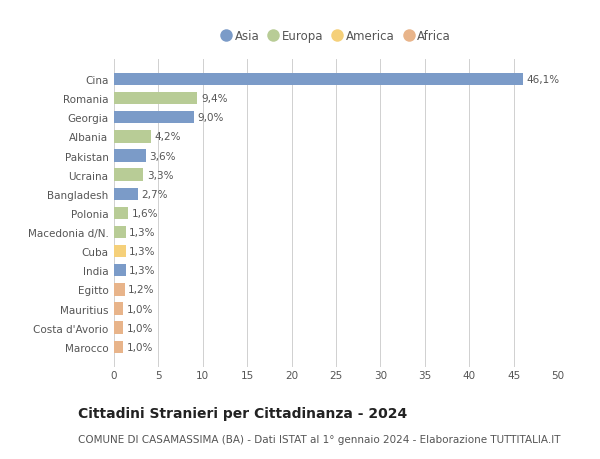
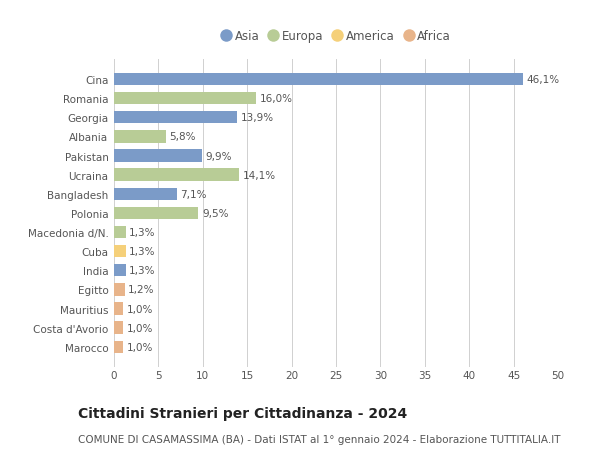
Romania: 9,4% -> 16,0%
Georgia: 9,0% -> 13,9%
Albania: 4,2% -> 5,8%
Pakistan: 3,6% -> 9,9%
Ucraina: 3,3% -> 14,1%
Bangladesh: 2,7% -> 7,1%
Polonia: 1,6% -> 9,5%
